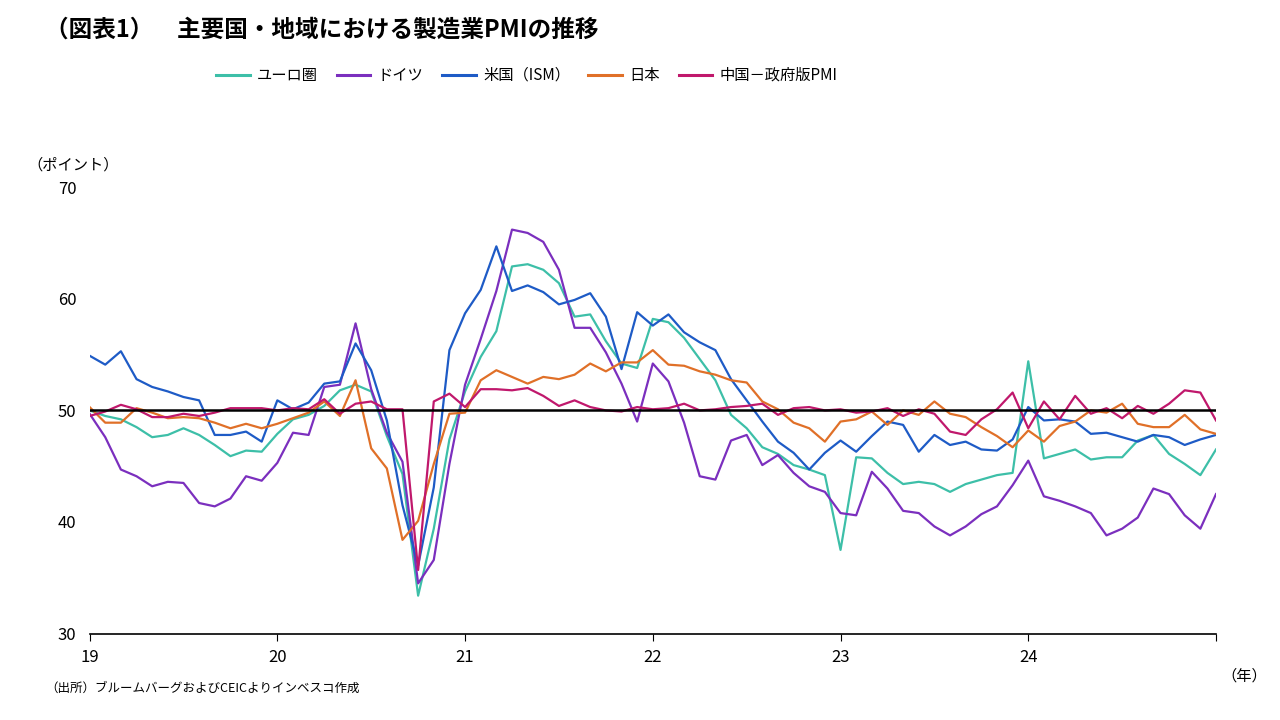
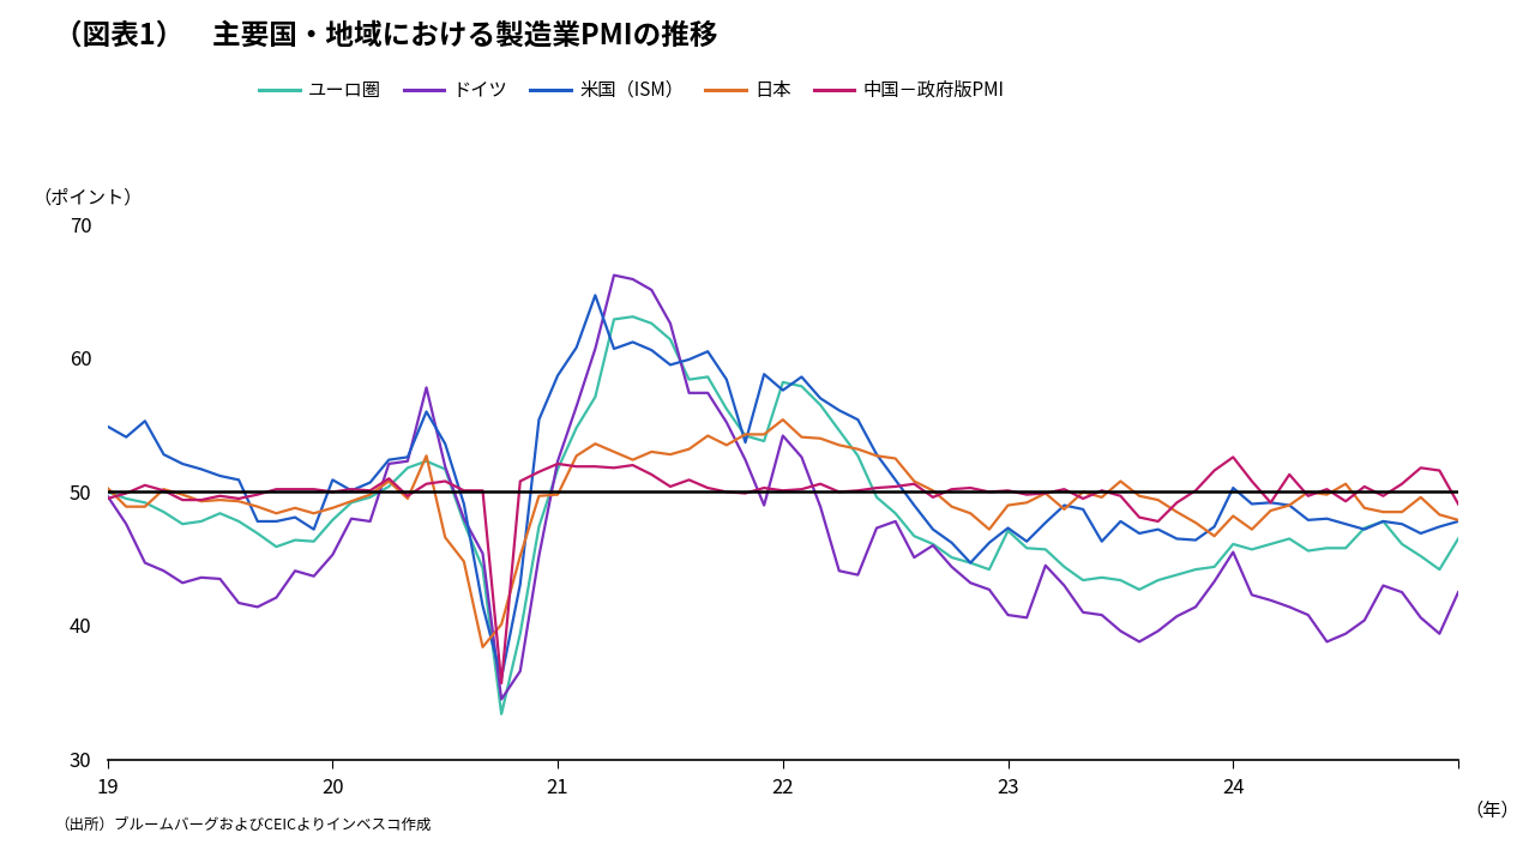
中国－政府版PMI/21: 50.3 -> 52.1
ユーロ圏/23: 37.5 -> 47.1
ユーロ圏/24: 54.4 -> 46.1
中国－政府版PMI/24: 48.4 -> 52.6
